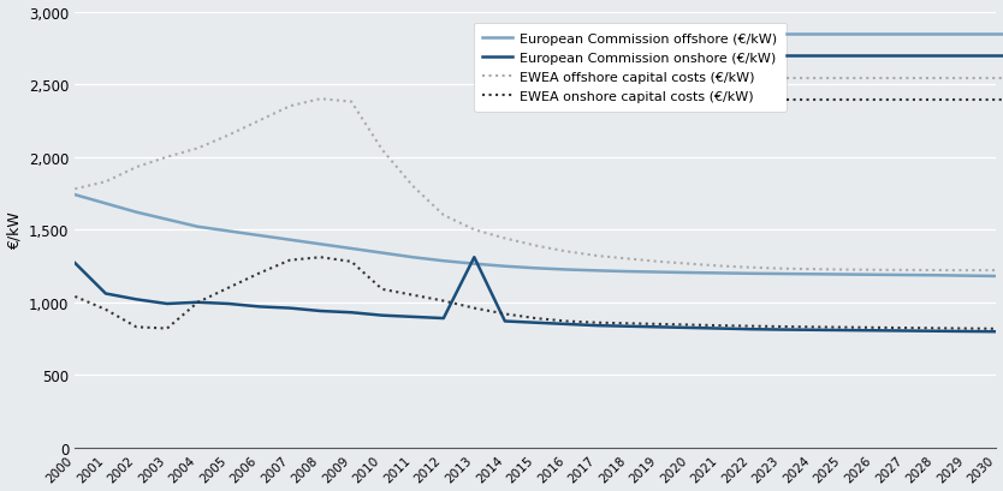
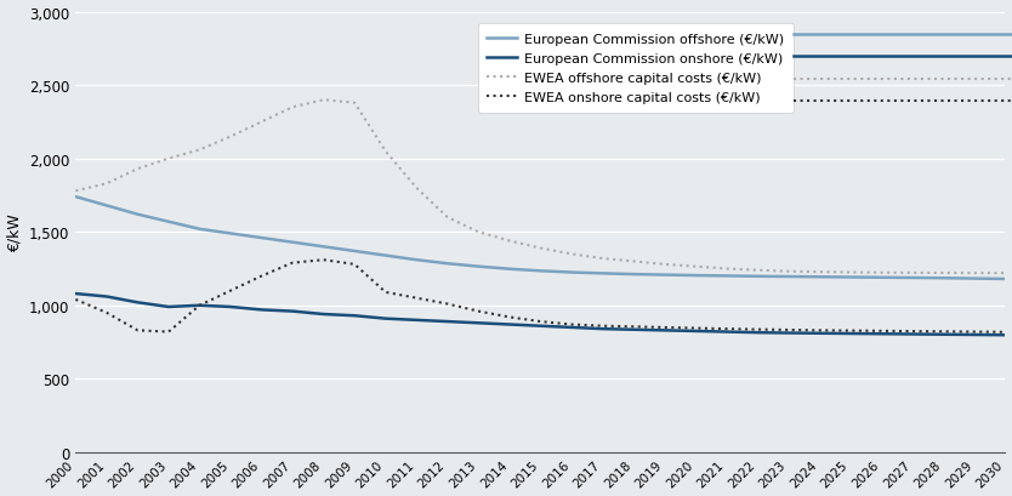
European Commission onshore (€/kW)/2000: 1,270 -> 1,080
European Commission onshore (€/kW)/2013: 1,310 -> 880
